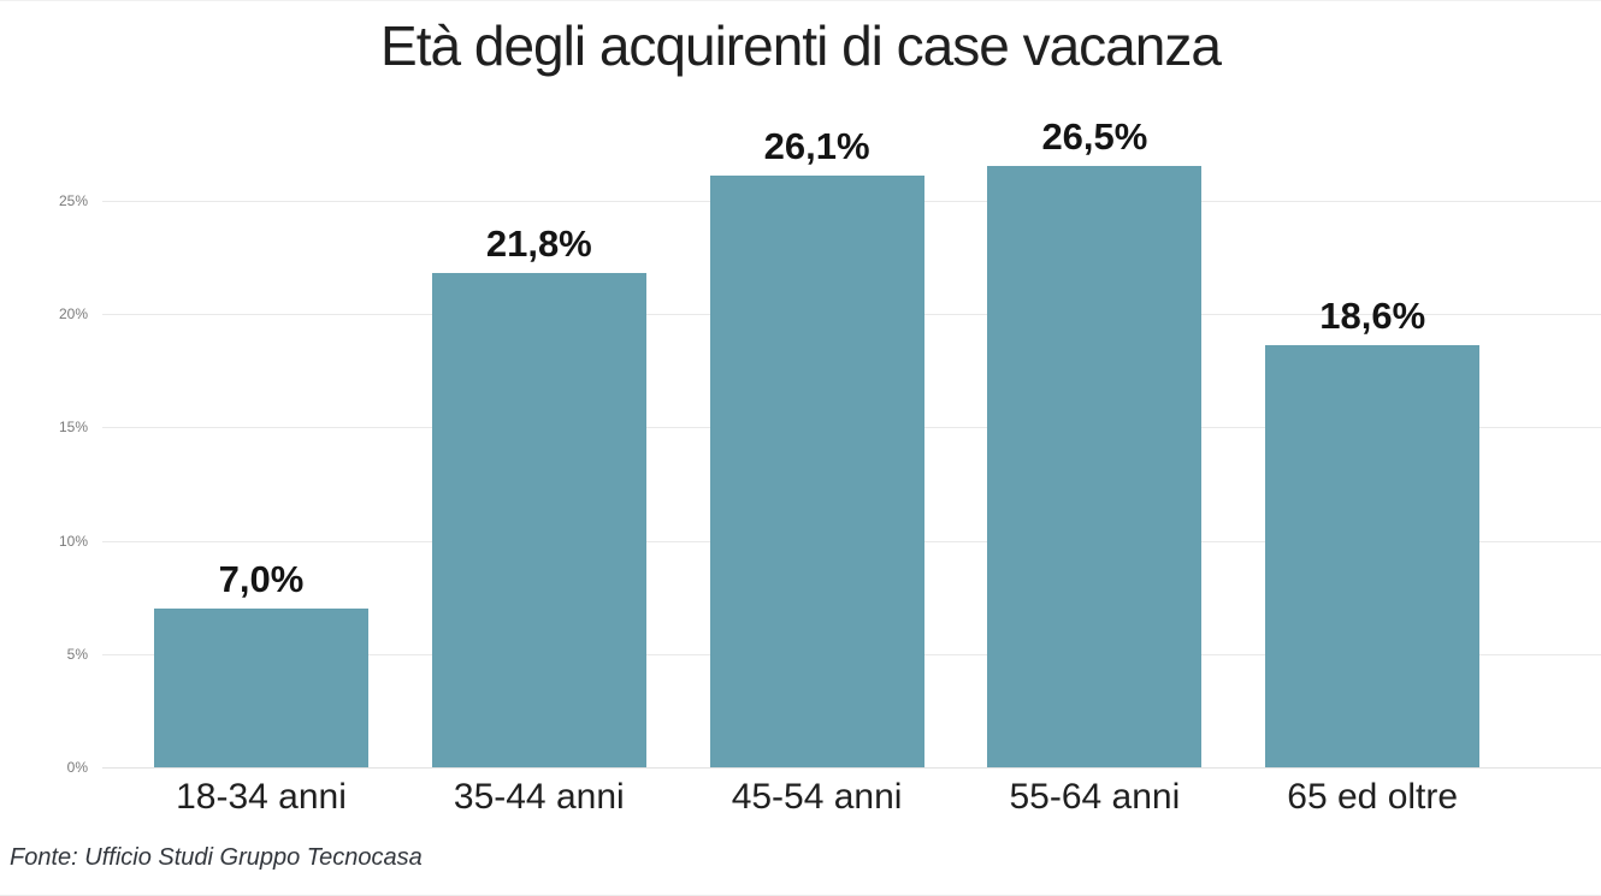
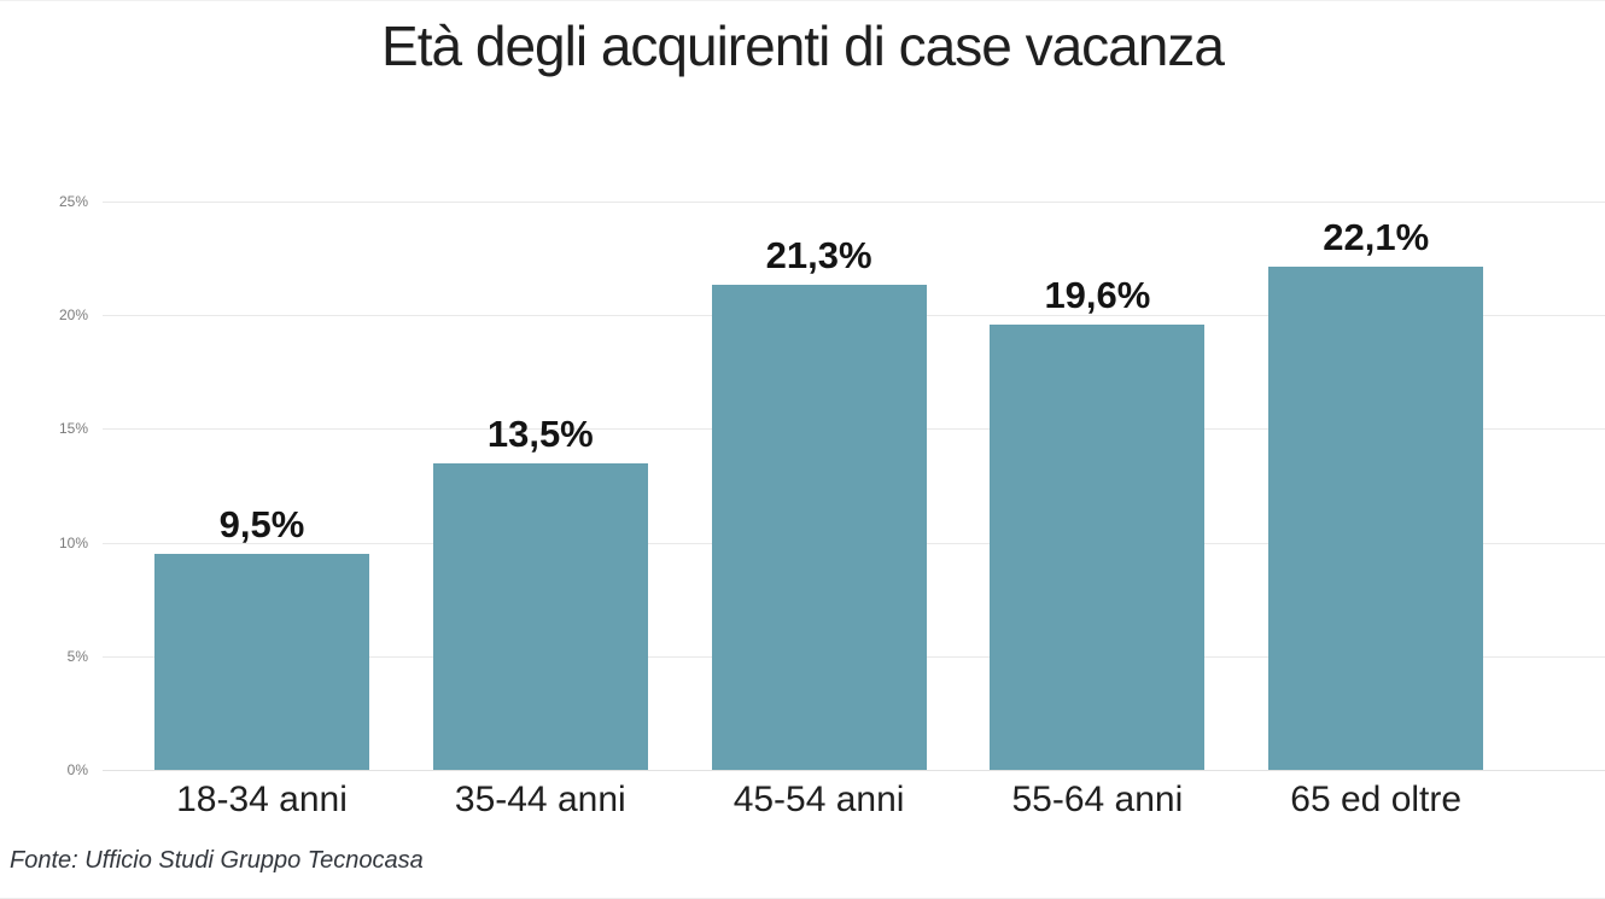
18-34 anni: 7,0% -> 9,5%
35-44 anni: 21,8% -> 13,5%
45-54 anni: 26,1% -> 21,3%
55-64 anni: 26,5% -> 19,6%
65 ed oltre: 18,6% -> 22,1%
